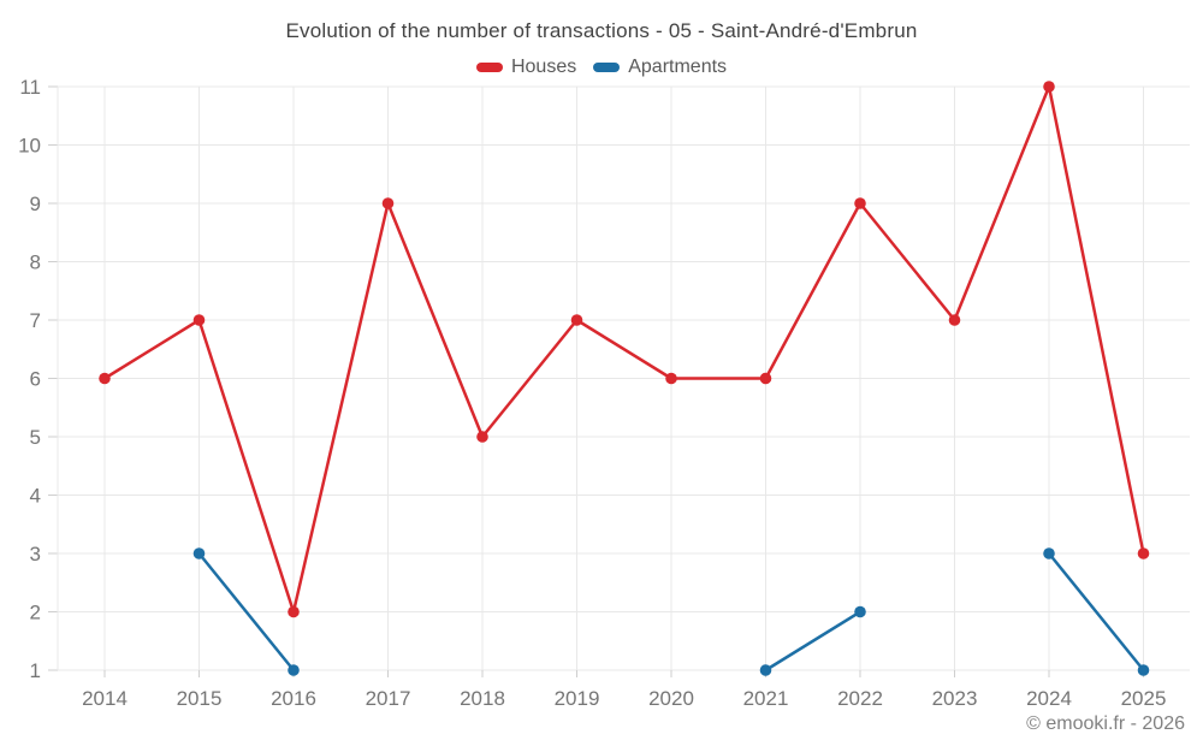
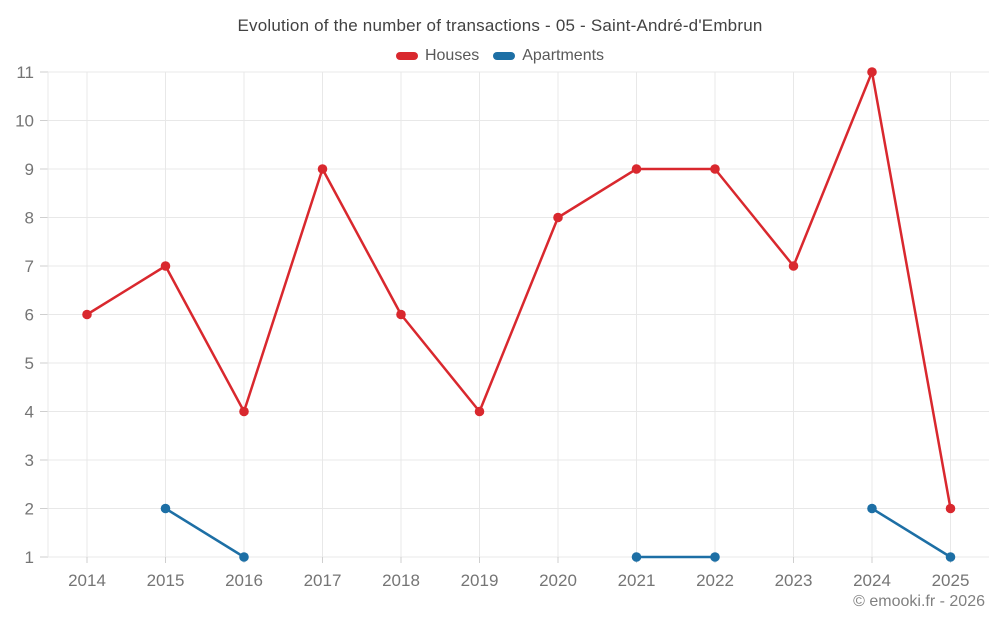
Apartments/2015: 3 -> 2
Houses/2016: 2 -> 4
Houses/2018: 5 -> 6
Houses/2019: 7 -> 4
Houses/2020: 6 -> 8
Houses/2021: 6 -> 9
Apartments/2022: 2 -> 1
Apartments/2024: 3 -> 2
Houses/2025: 3 -> 2
